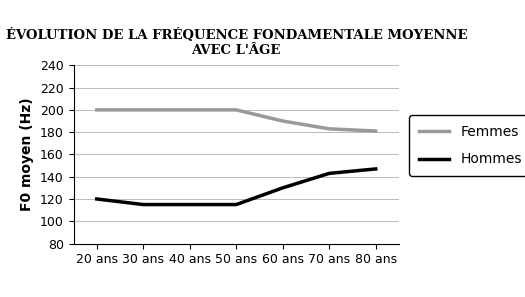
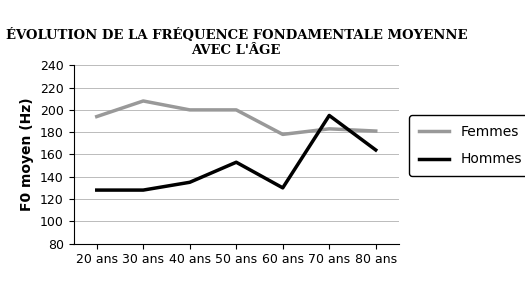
Femmes/20 ans: 200 -> 194
Hommes/20 ans: 120 -> 128
Femmes/30 ans: 200 -> 208
Hommes/30 ans: 115 -> 128
Hommes/40 ans: 115 -> 135
Hommes/50 ans: 115 -> 153
Femmes/60 ans: 190 -> 178
Hommes/70 ans: 143 -> 195
Hommes/80 ans: 147 -> 164
